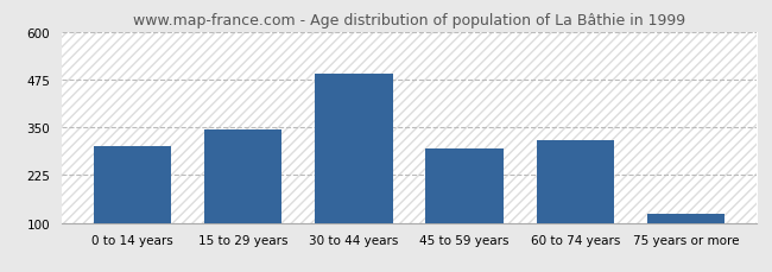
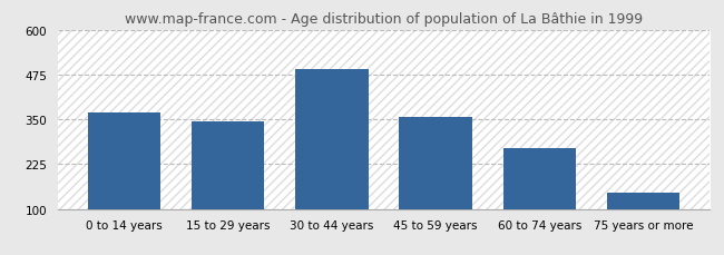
0 to 14 years: 300 -> 370
45 to 59 years: 295 -> 355
60 to 74 years: 315 -> 270
75 years or more: 125 -> 145
